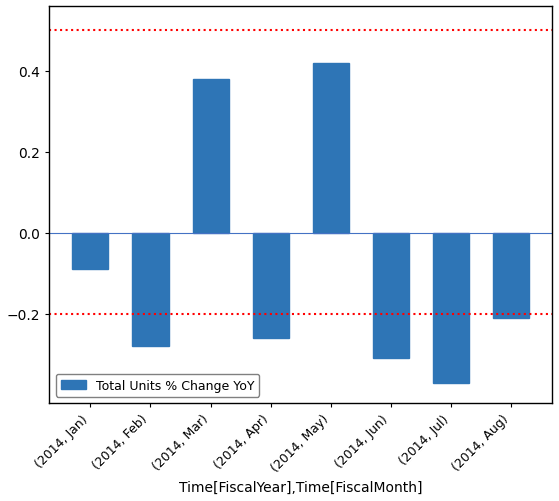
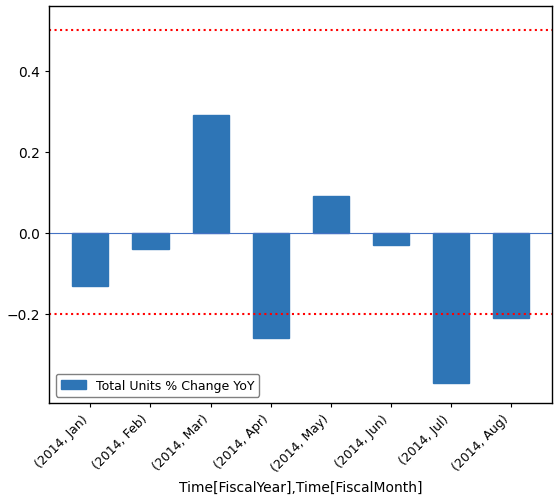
(2014, Jan): -0.09 -> -0.13
(2014, Feb): -0.28 -> -0.04
(2014, Mar): 0.38 -> 0.29
(2014, May): 0.42 -> 0.09
(2014, Jun): -0.31 -> -0.03
